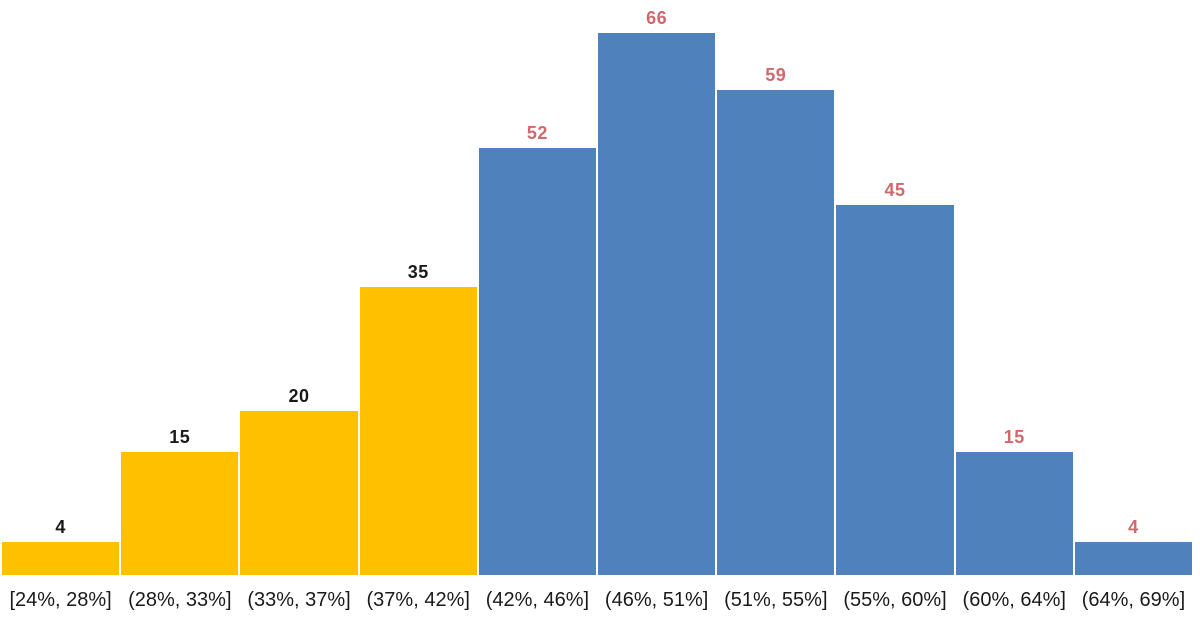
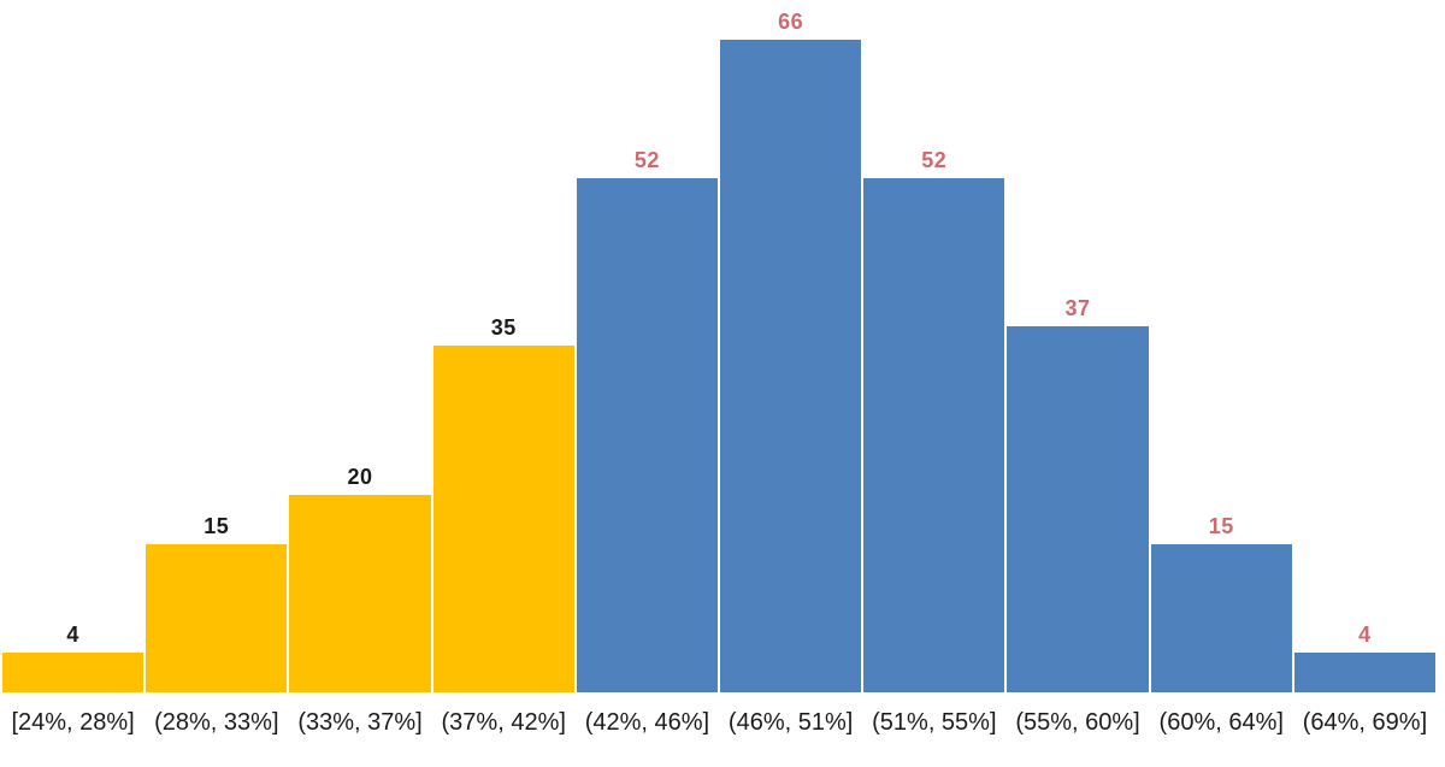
(51%, 55%]: 59 -> 52
(55%, 60%]: 45 -> 37
